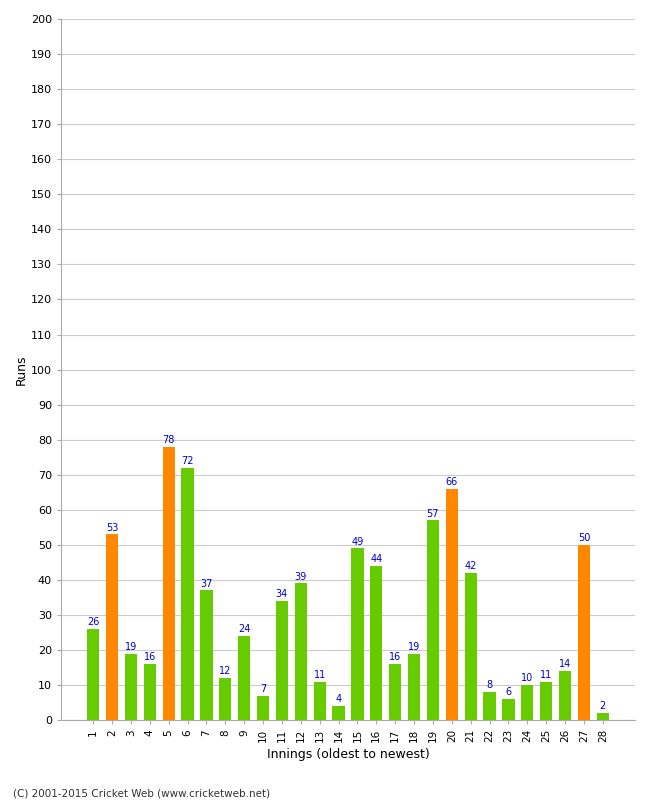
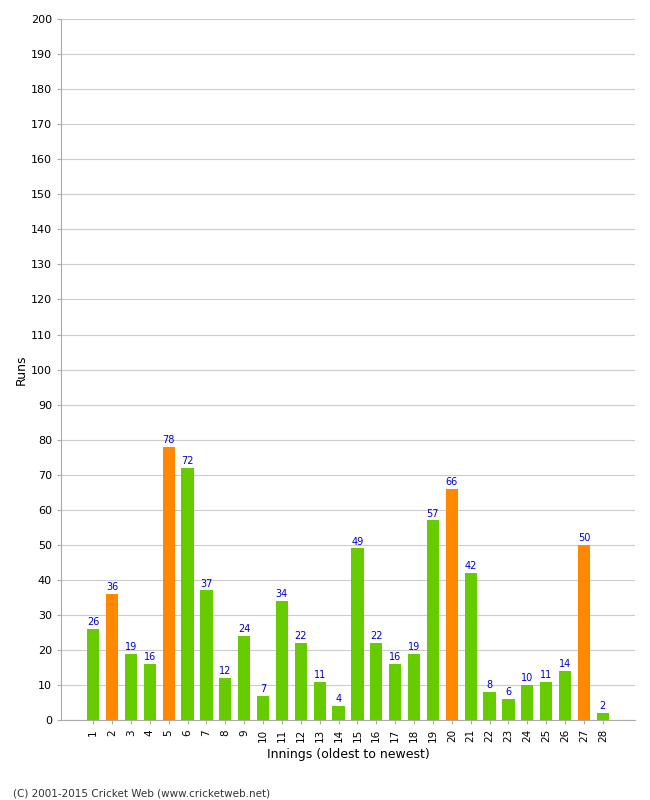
2: 53 -> 36
12: 39 -> 22
16: 44 -> 22
